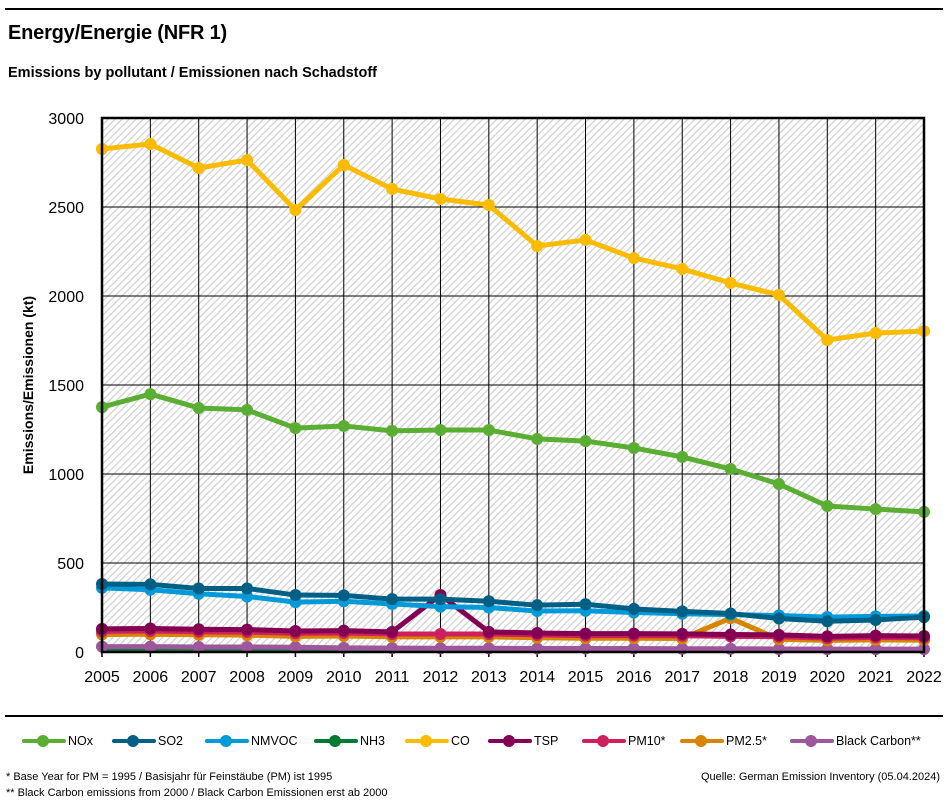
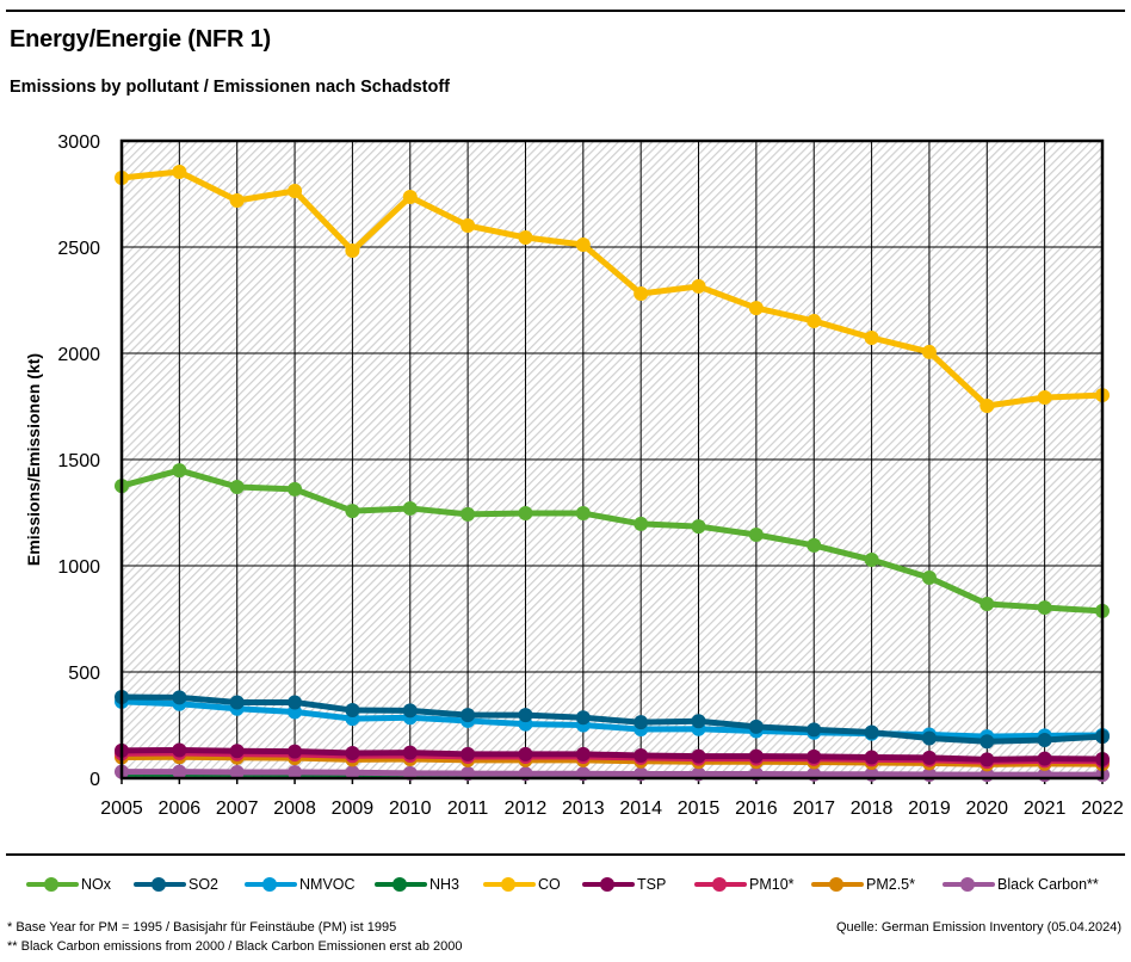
TSP/2012: 320 -> 110
PM2.5*/2018: 190 -> 70
